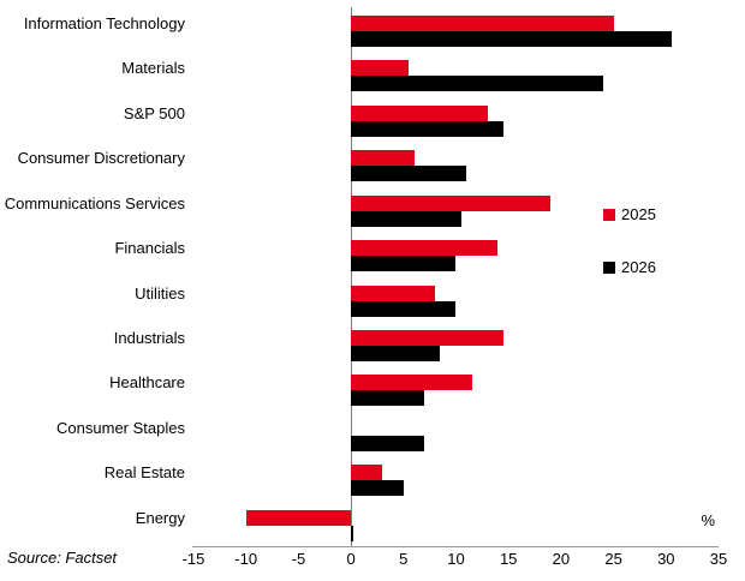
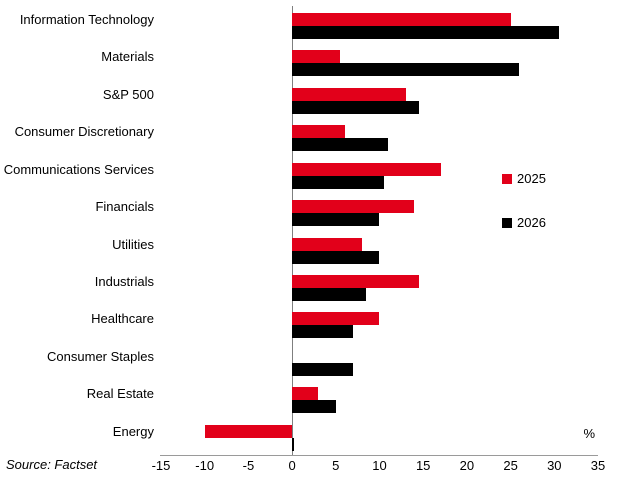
2026/Materials: 24 -> 26
2025/Communications Services: 19 -> 17
2025/Healthcare: 12 -> 10
